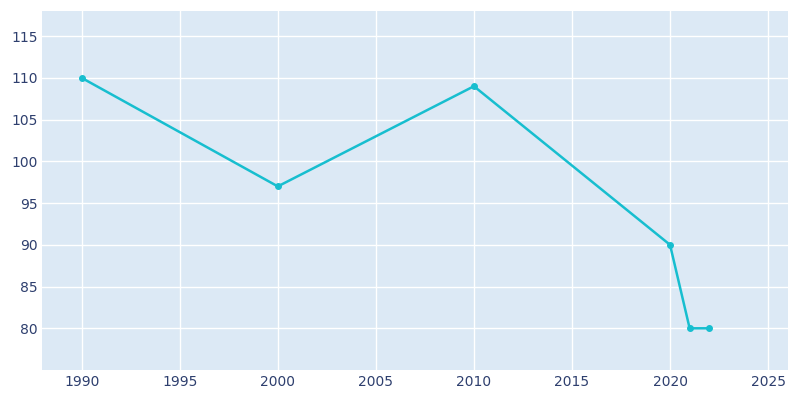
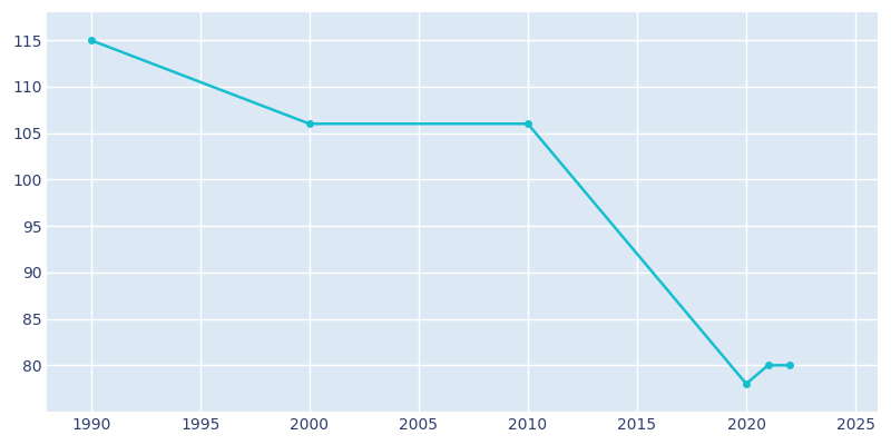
1990: 110 -> 115
2000: 97 -> 106
2010: 109 -> 106
2020: 90 -> 78
